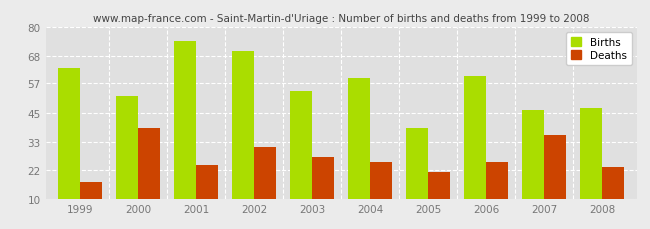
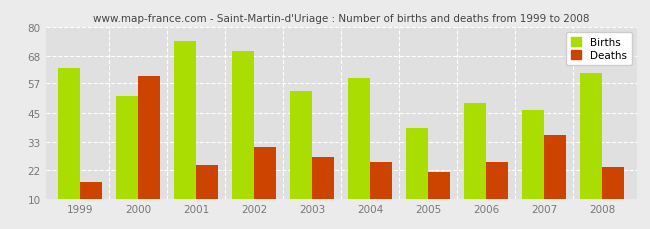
Deaths/2000: 39 -> 60
Births/2006: 60 -> 49
Births/2008: 47 -> 61
